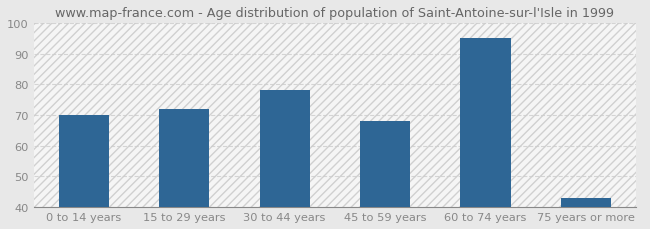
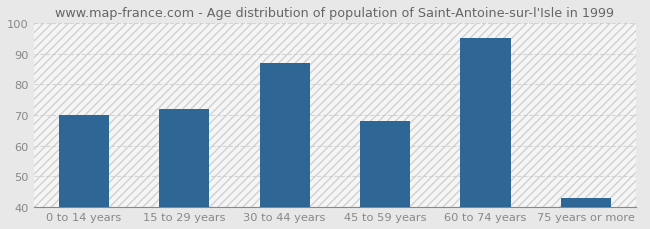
30 to 44 years: 78 -> 87
